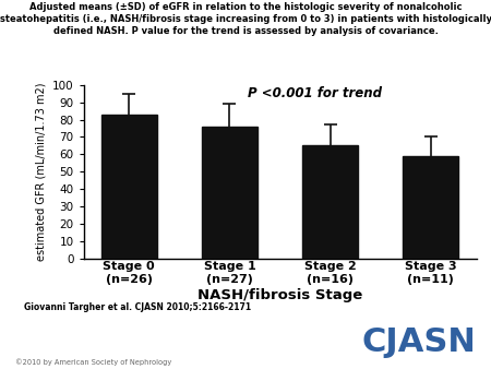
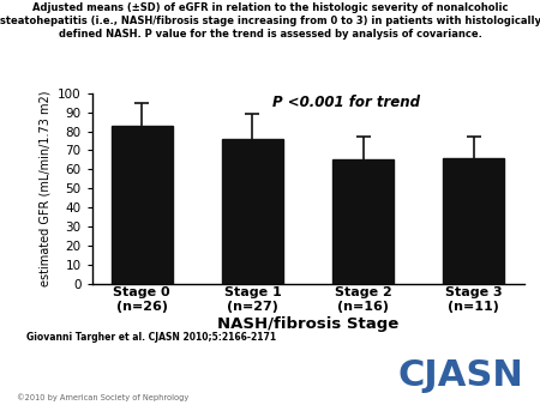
Stage 3 (n=11): 59 -> 66
